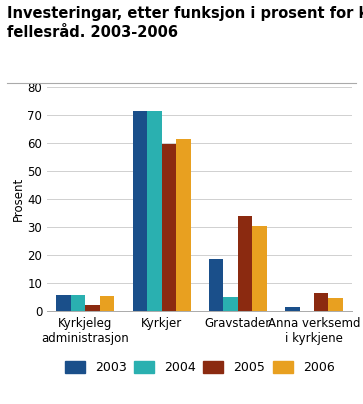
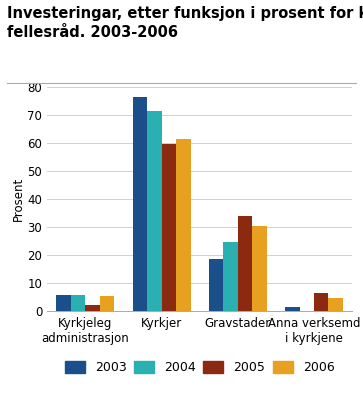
2003/Kyrkjer: 71.5 -> 76.5
2004/Gravstader: 5.0 -> 24.5
